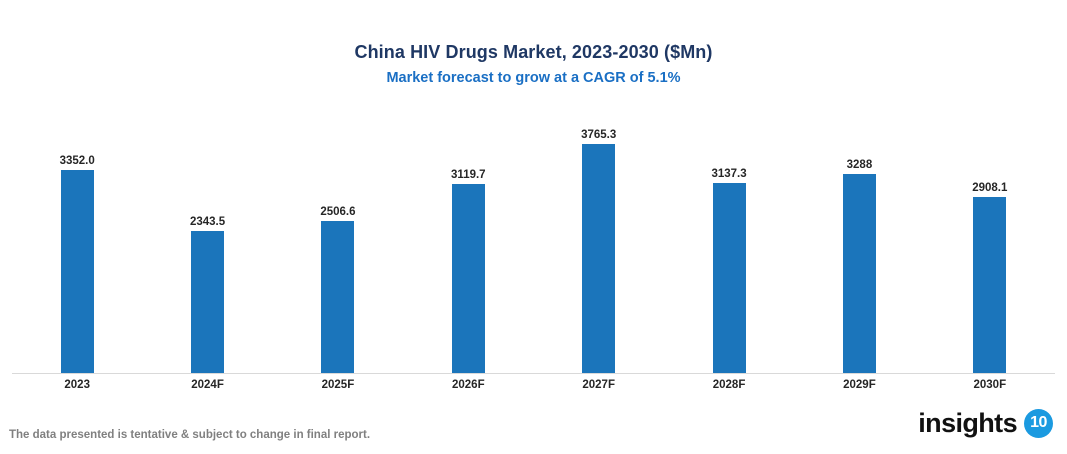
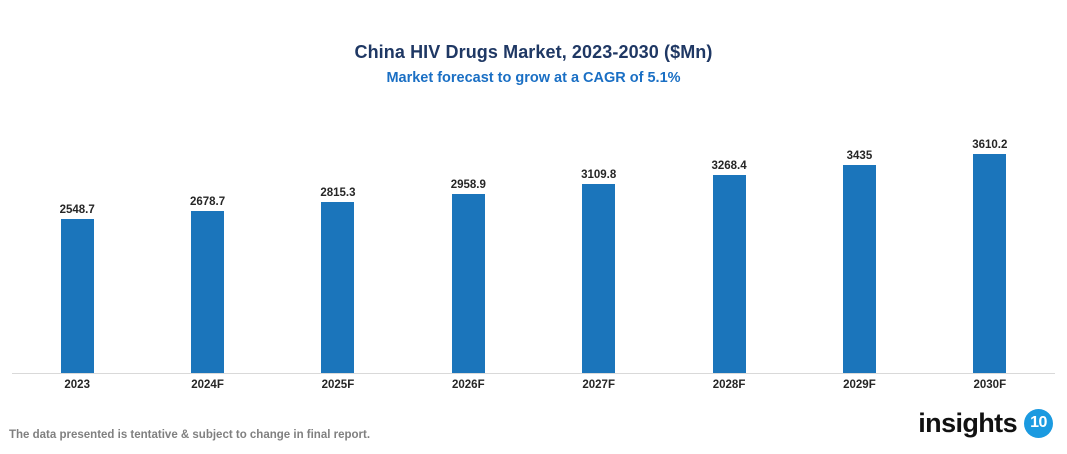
2023: 3352.0 -> 2548.7
2024F: 2343.5 -> 2678.7
2025F: 2506.6 -> 2815.3
2026F: 3119.7 -> 2958.9
2027F: 3765.3 -> 3109.8
2028F: 3137.3 -> 3268.4
2029F: 3288 -> 3435
2030F: 2908.1 -> 3610.2
